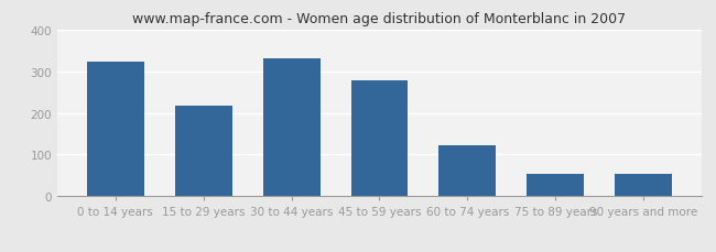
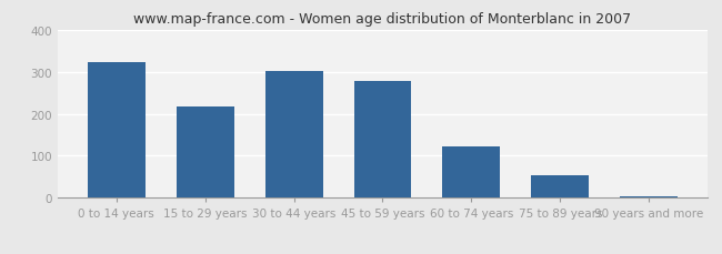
30 to 44 years: 330 -> 301
90 years and more: 55 -> 5
